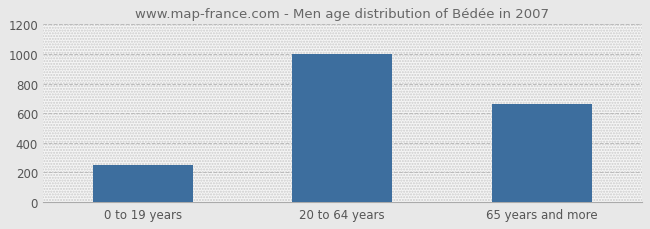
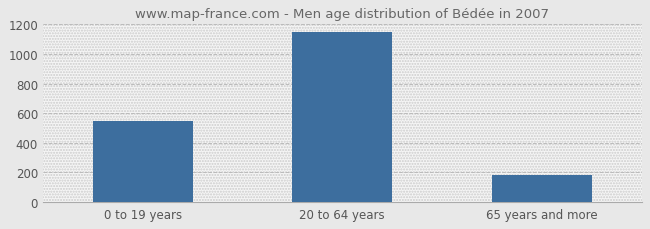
0 to 19 years: 250 -> 540
20 to 64 years: 1000 -> 1140
65 years and more: 660 -> 180
